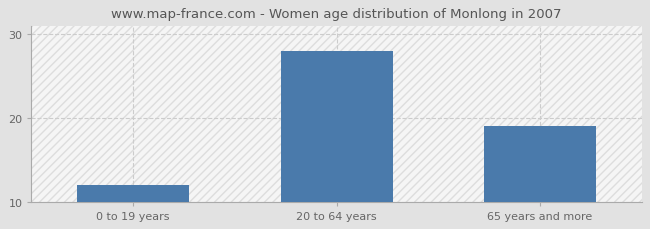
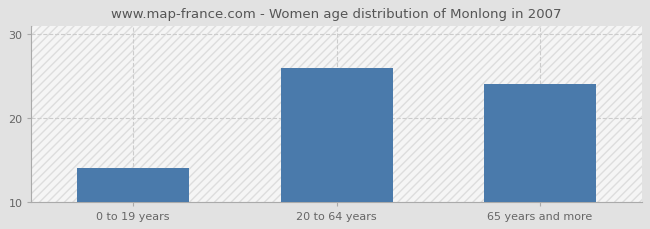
0 to 19 years: 12 -> 14
20 to 64 years: 28 -> 26
65 years and more: 19 -> 24
